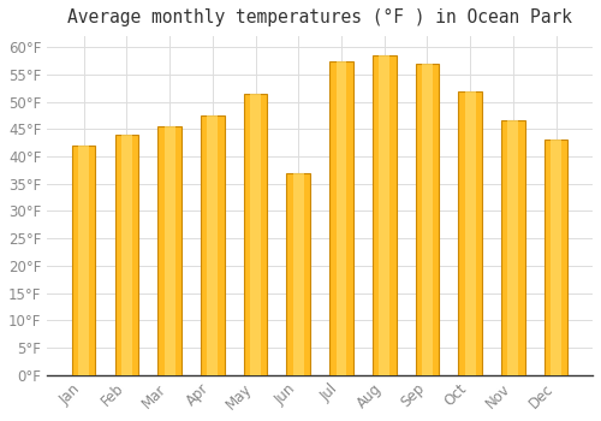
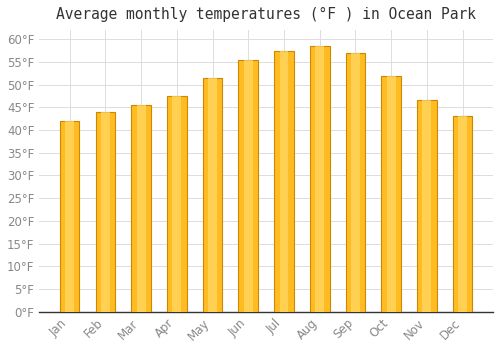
Jun: 37.0°F -> 55.5°F
